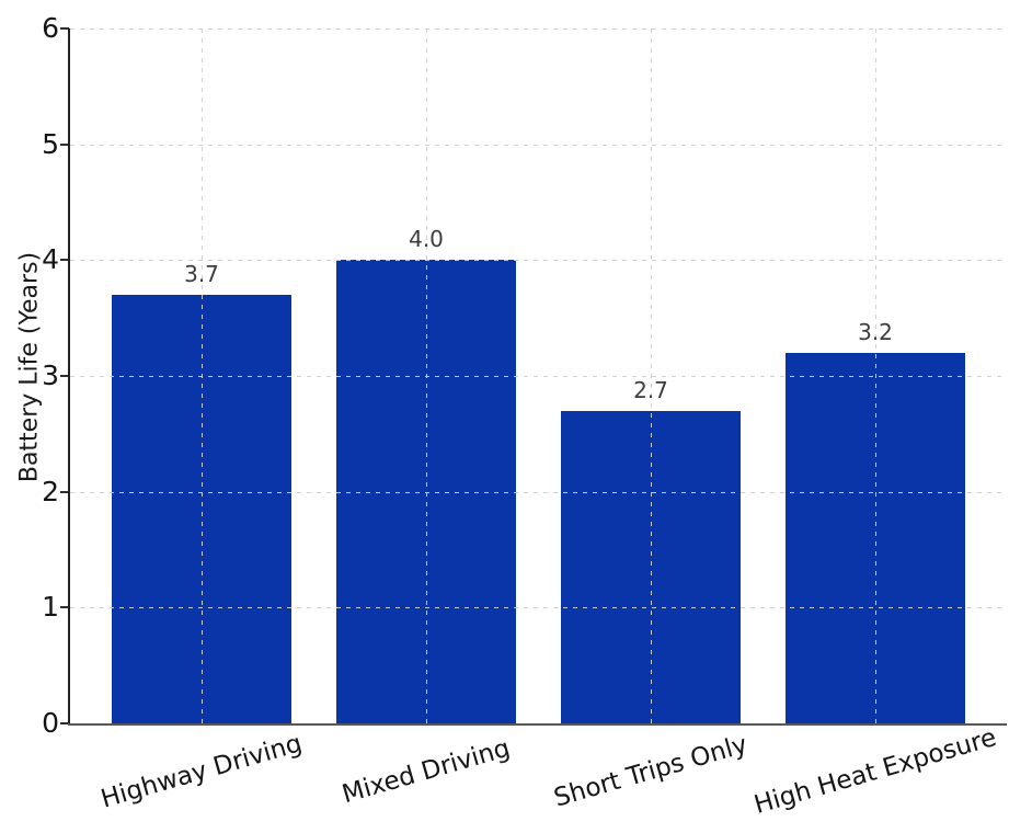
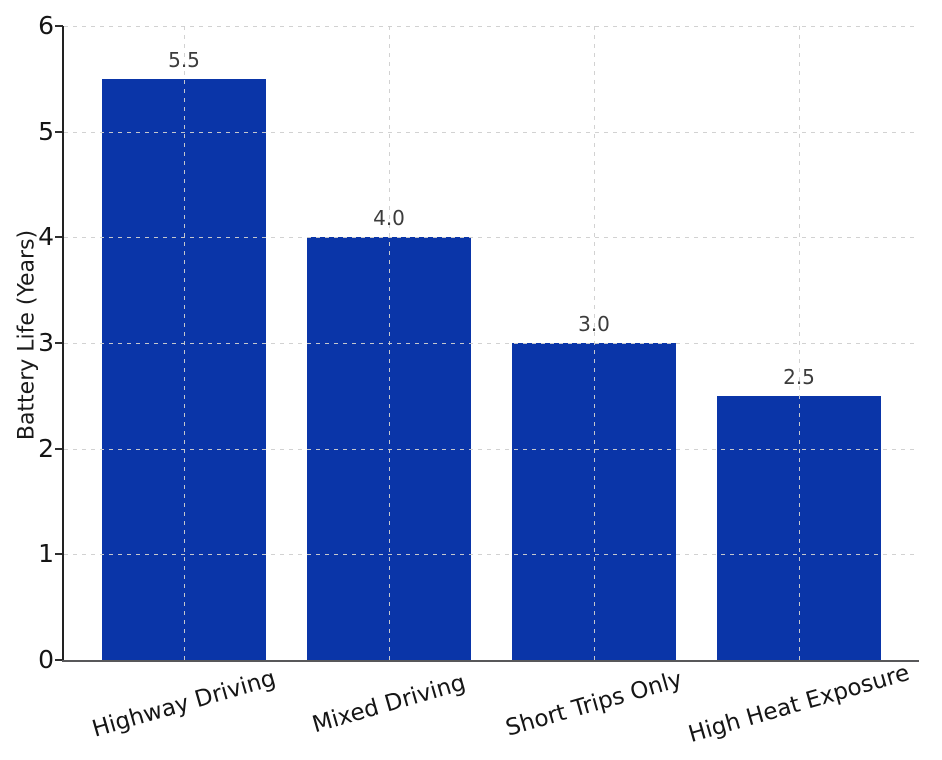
Highway Driving: 3.7 -> 5.5
Short Trips Only: 2.7 -> 3.0
High Heat Exposure: 3.2 -> 2.5
